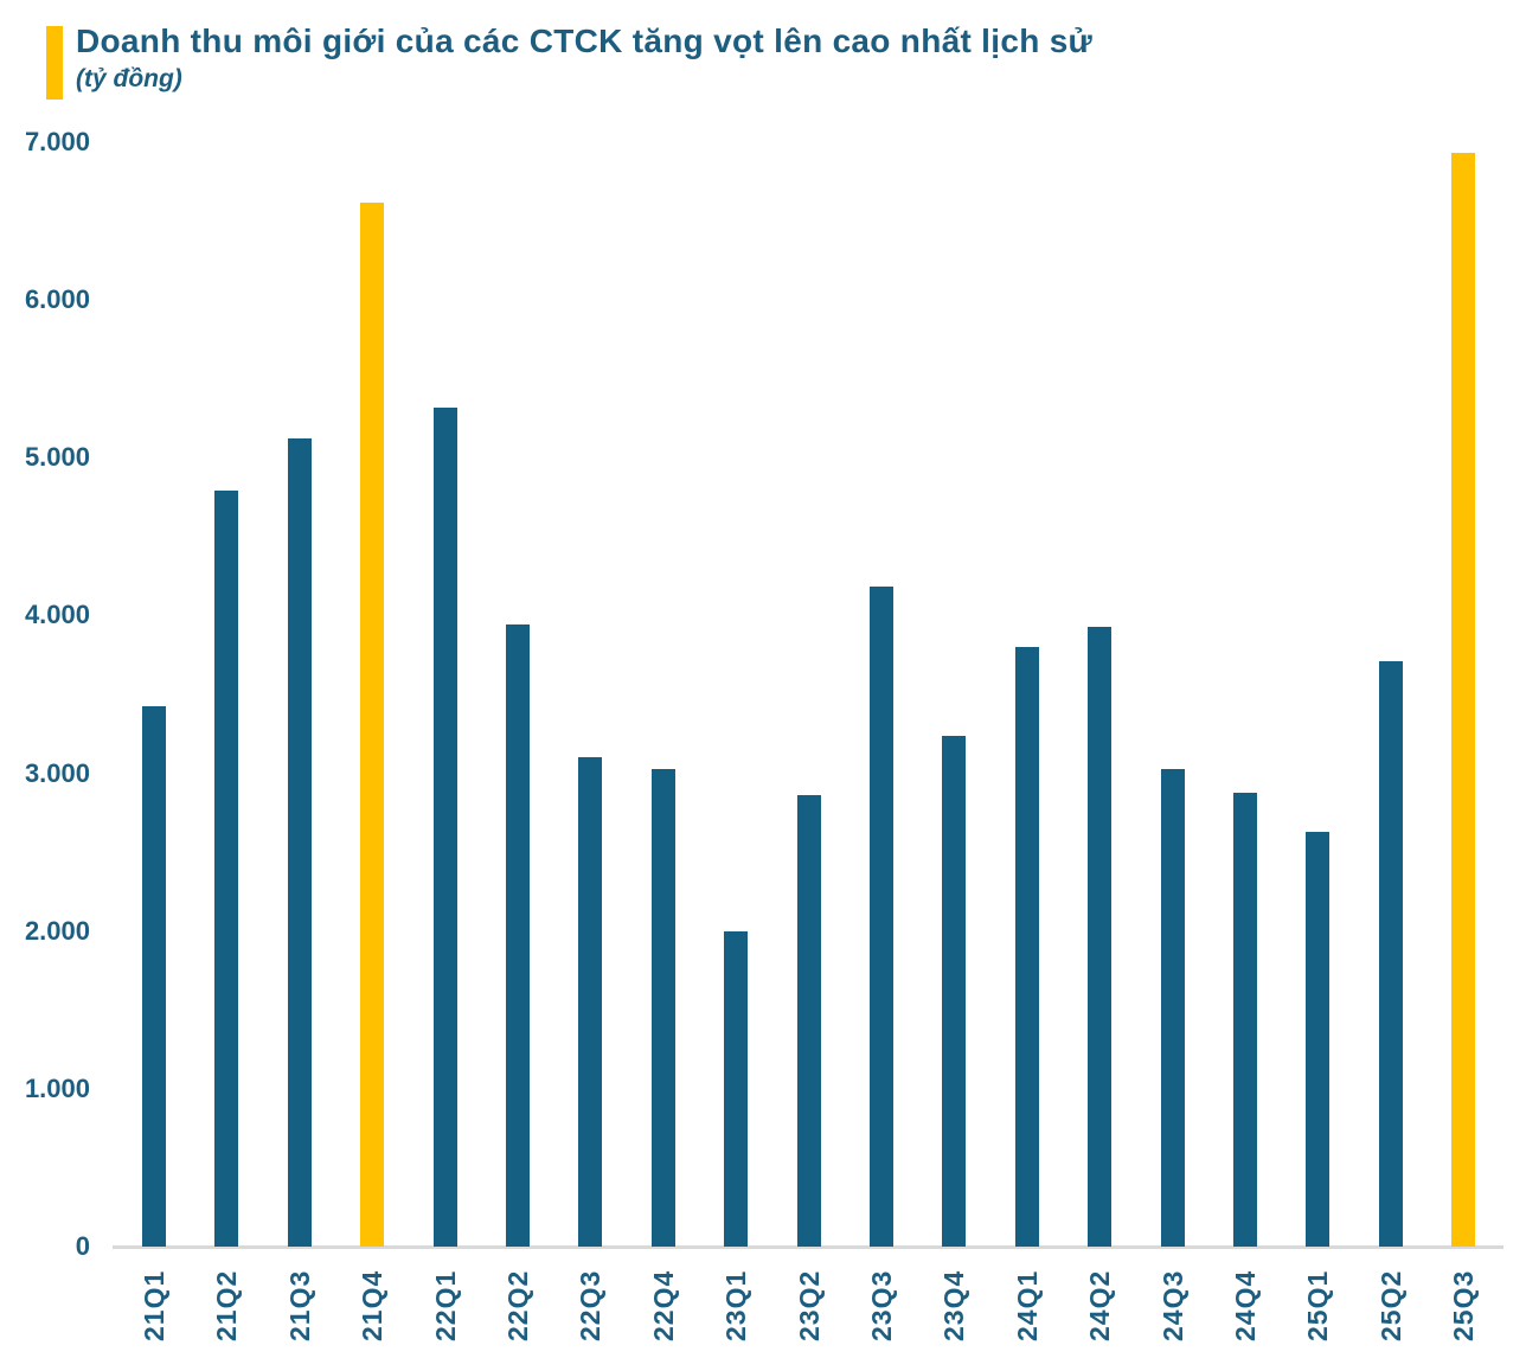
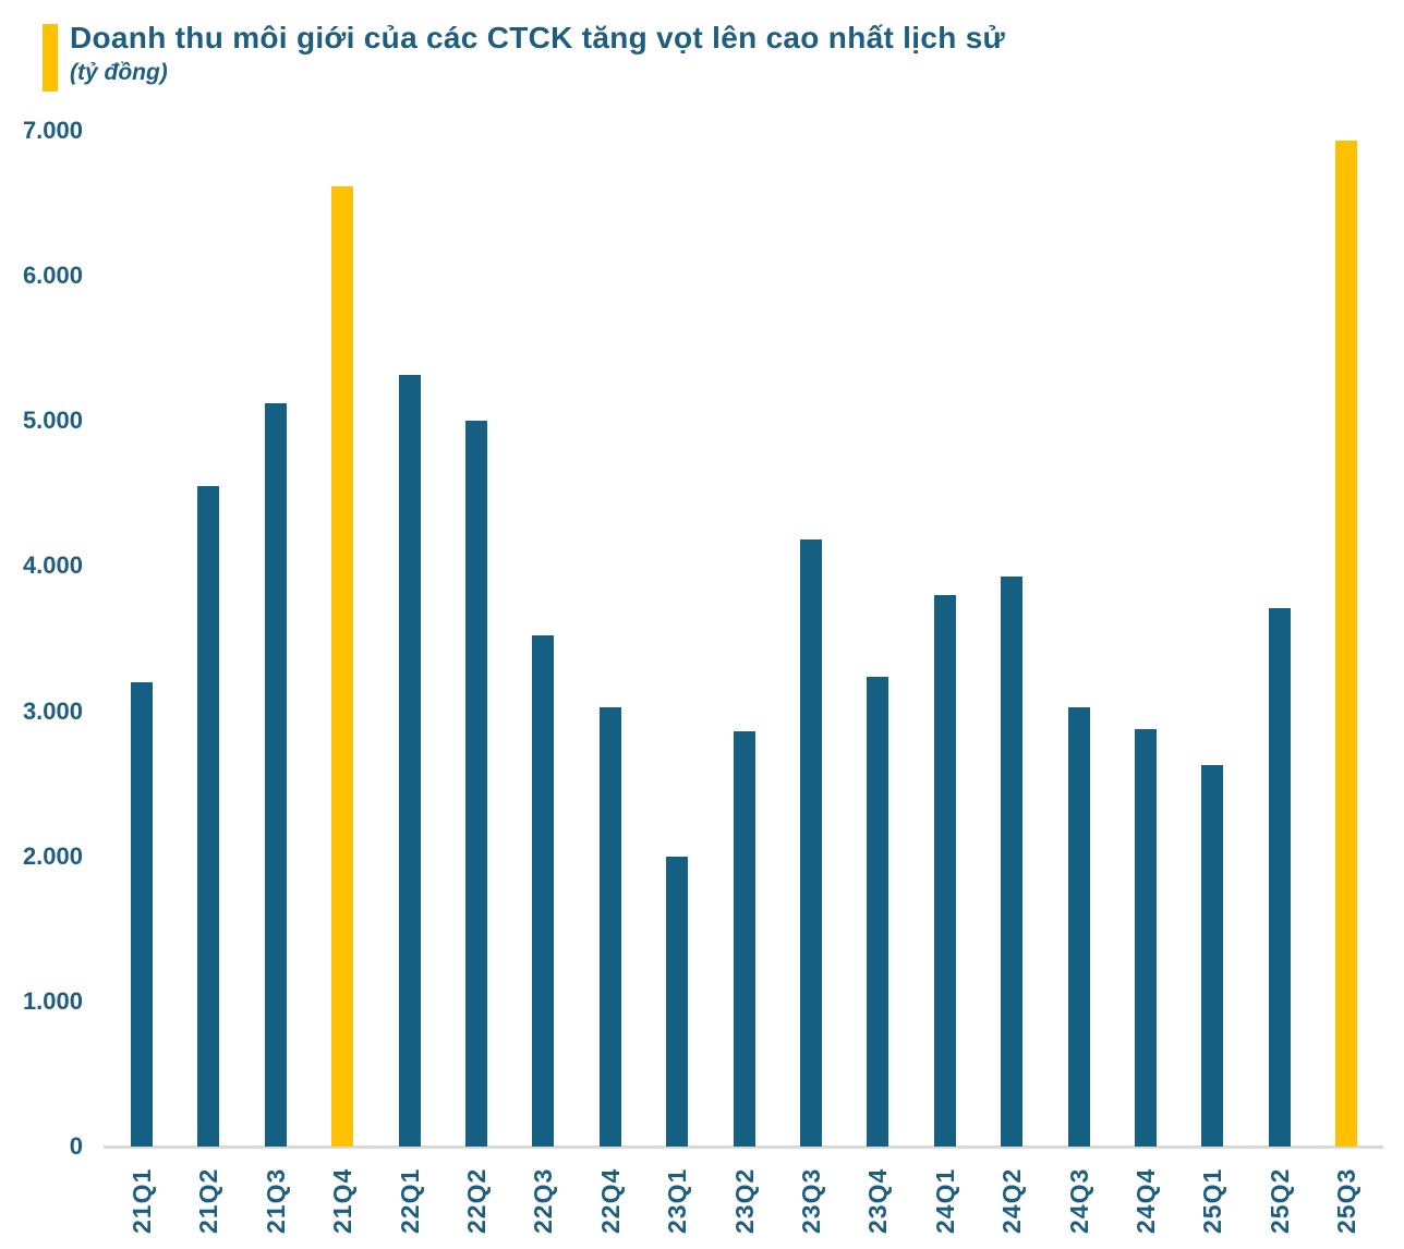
21Q1: 3420 -> 3200
21Q2: 4790 -> 4550
22Q2: 3940 -> 5000
22Q3: 3100 -> 3520
